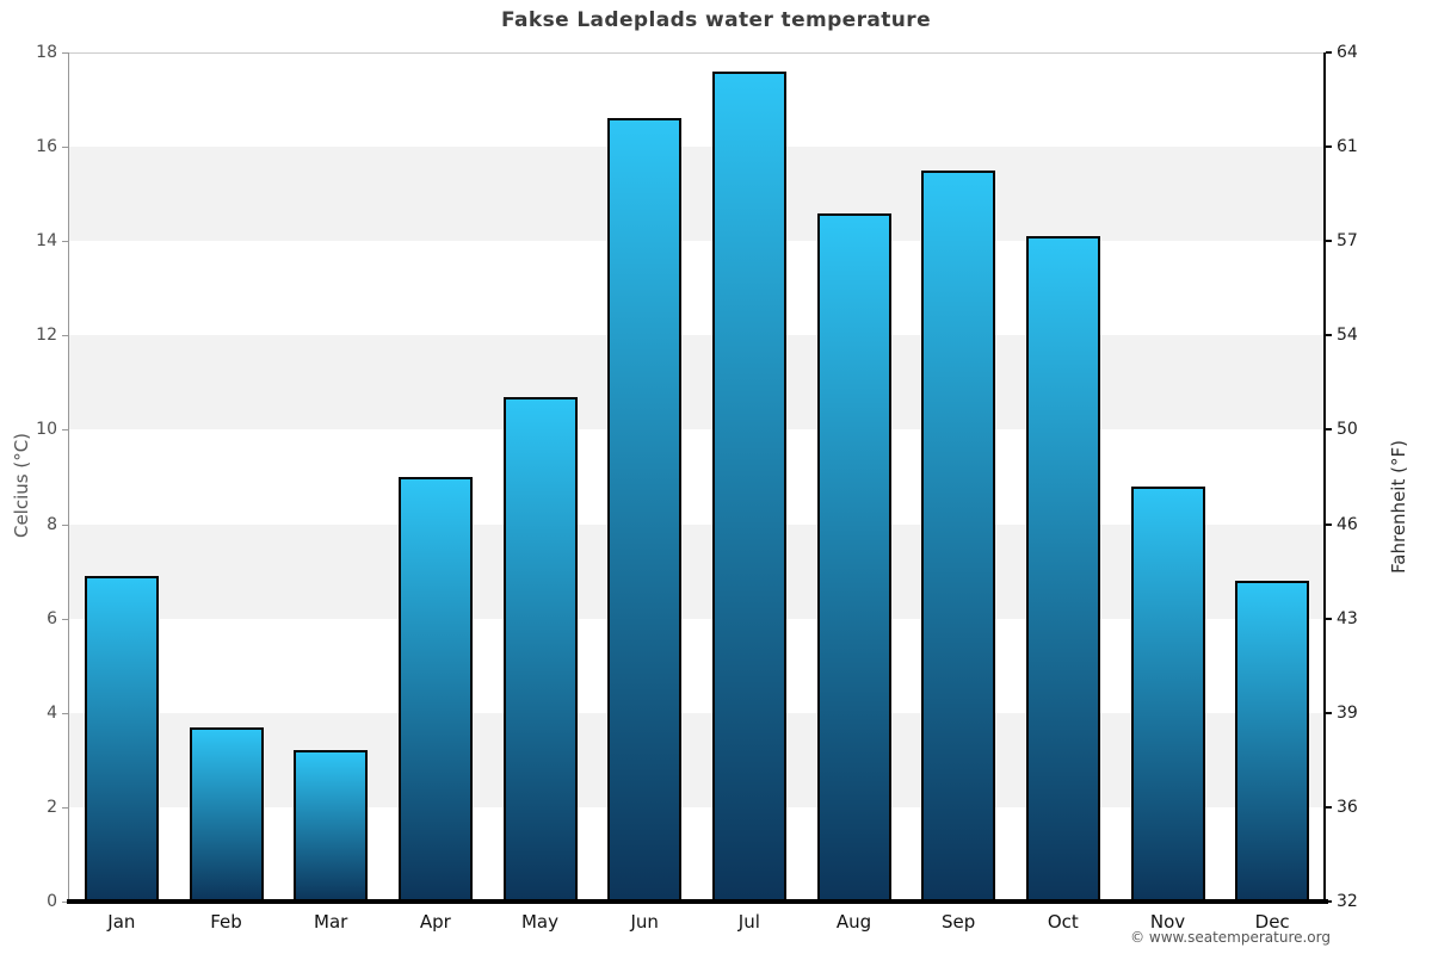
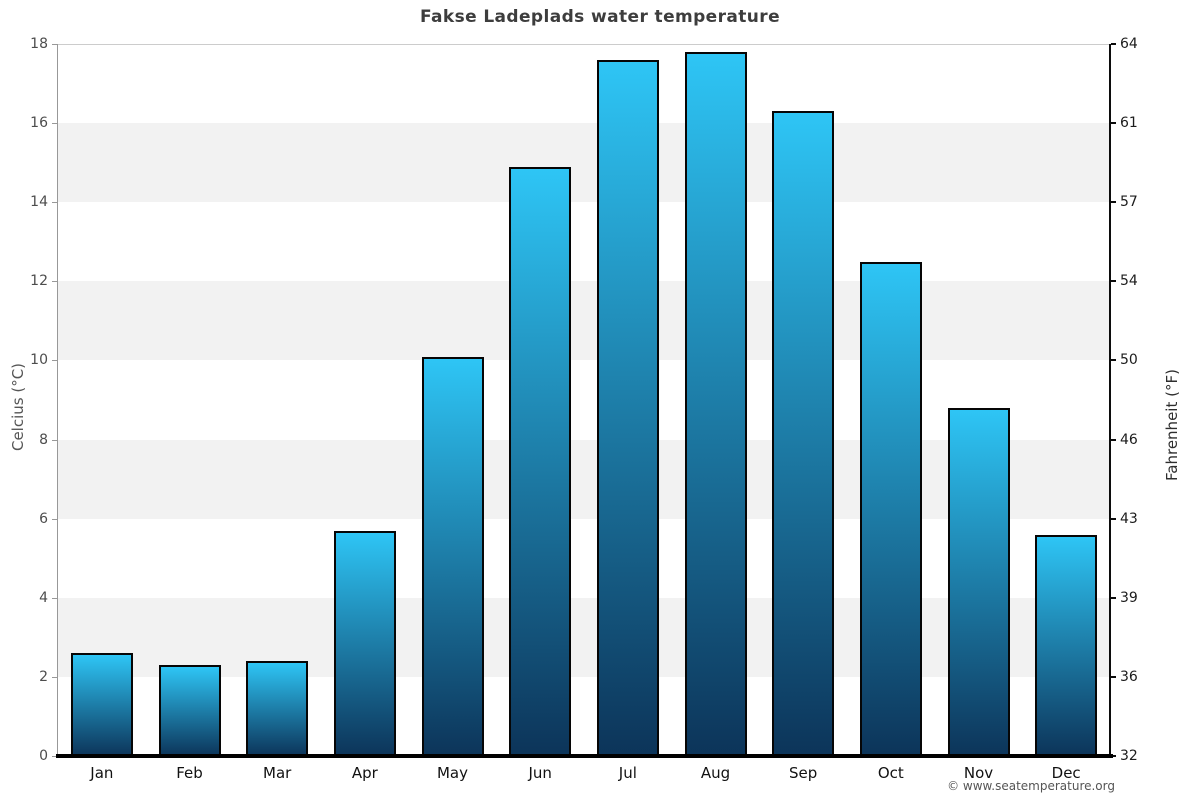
Jan: 6.9 -> 2.6
Feb: 3.7 -> 2.3
Mar: 3.2 -> 2.4
Apr: 9.0 -> 5.7
May: 10.7 -> 10.1
Jun: 16.6 -> 14.9
Aug: 14.6 -> 17.8
Sep: 15.5 -> 16.3
Oct: 14.1 -> 12.5
Dec: 6.8 -> 5.6
